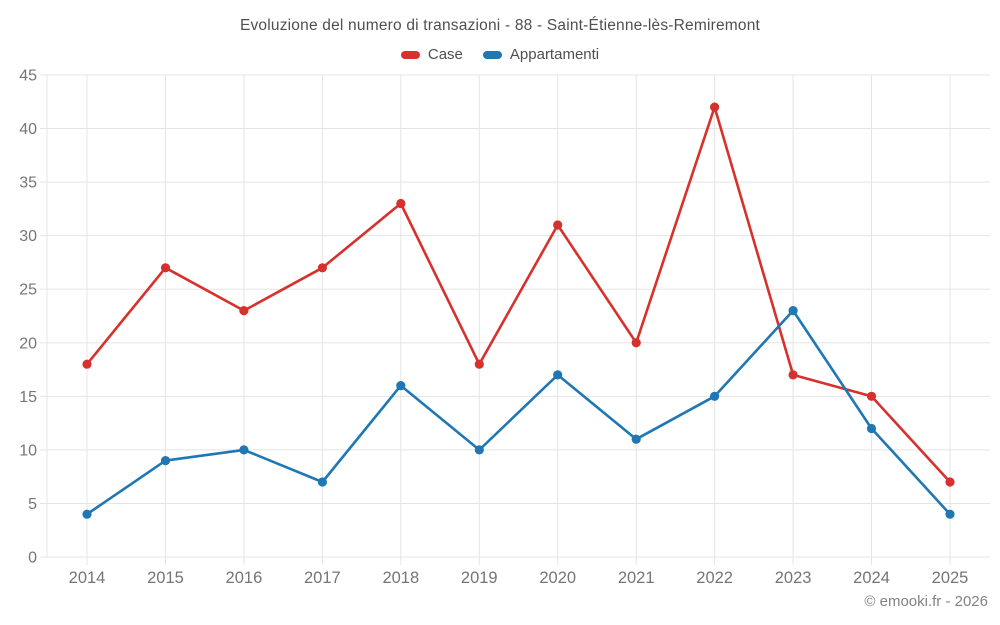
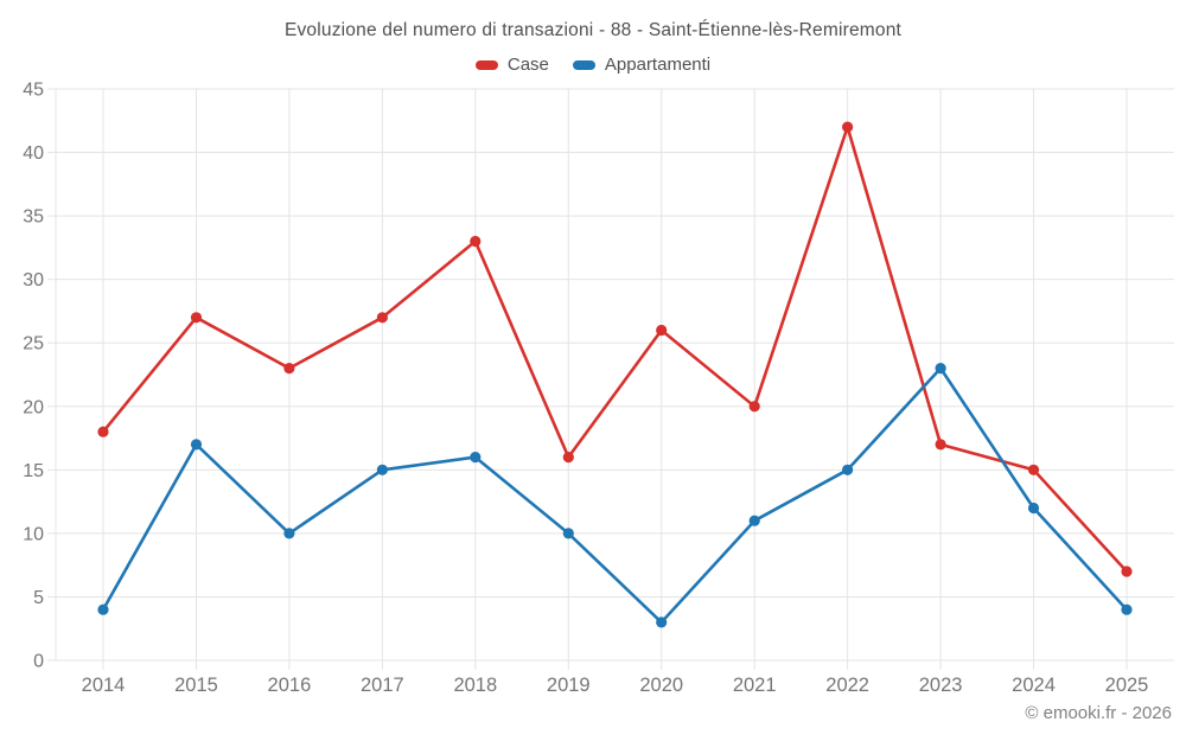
Appartamenti/2015: 9 -> 17
Appartamenti/2017: 7 -> 15
Case/2019: 18 -> 16
Case/2020: 31 -> 26
Appartamenti/2020: 17 -> 3
